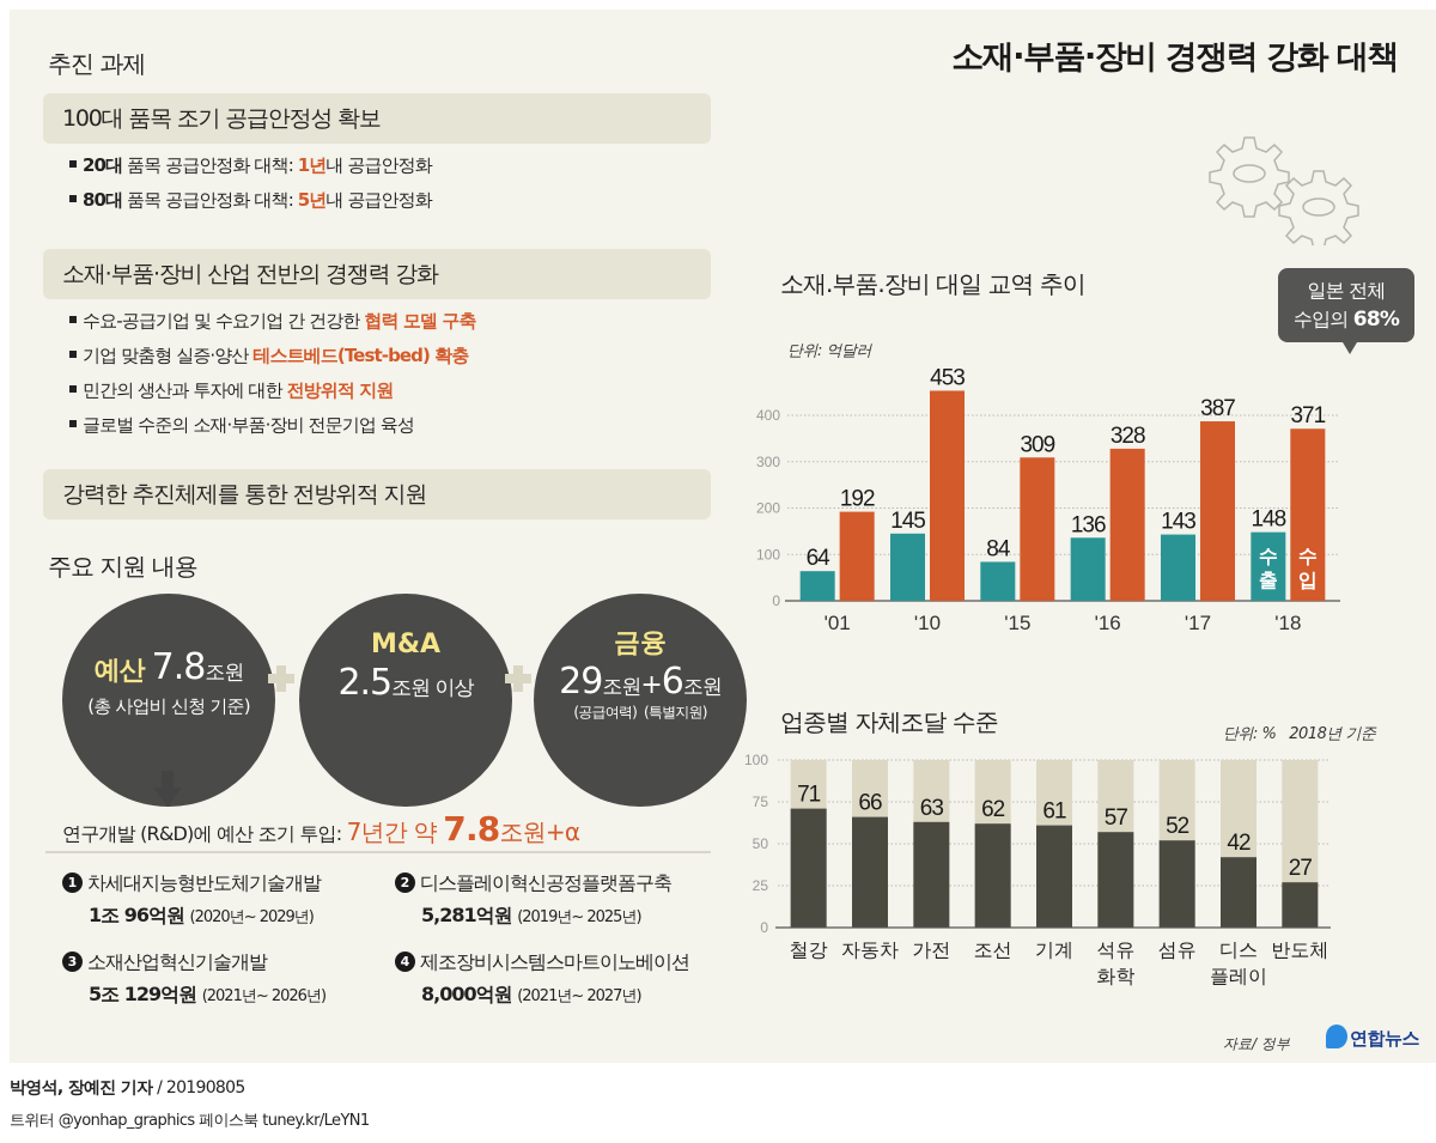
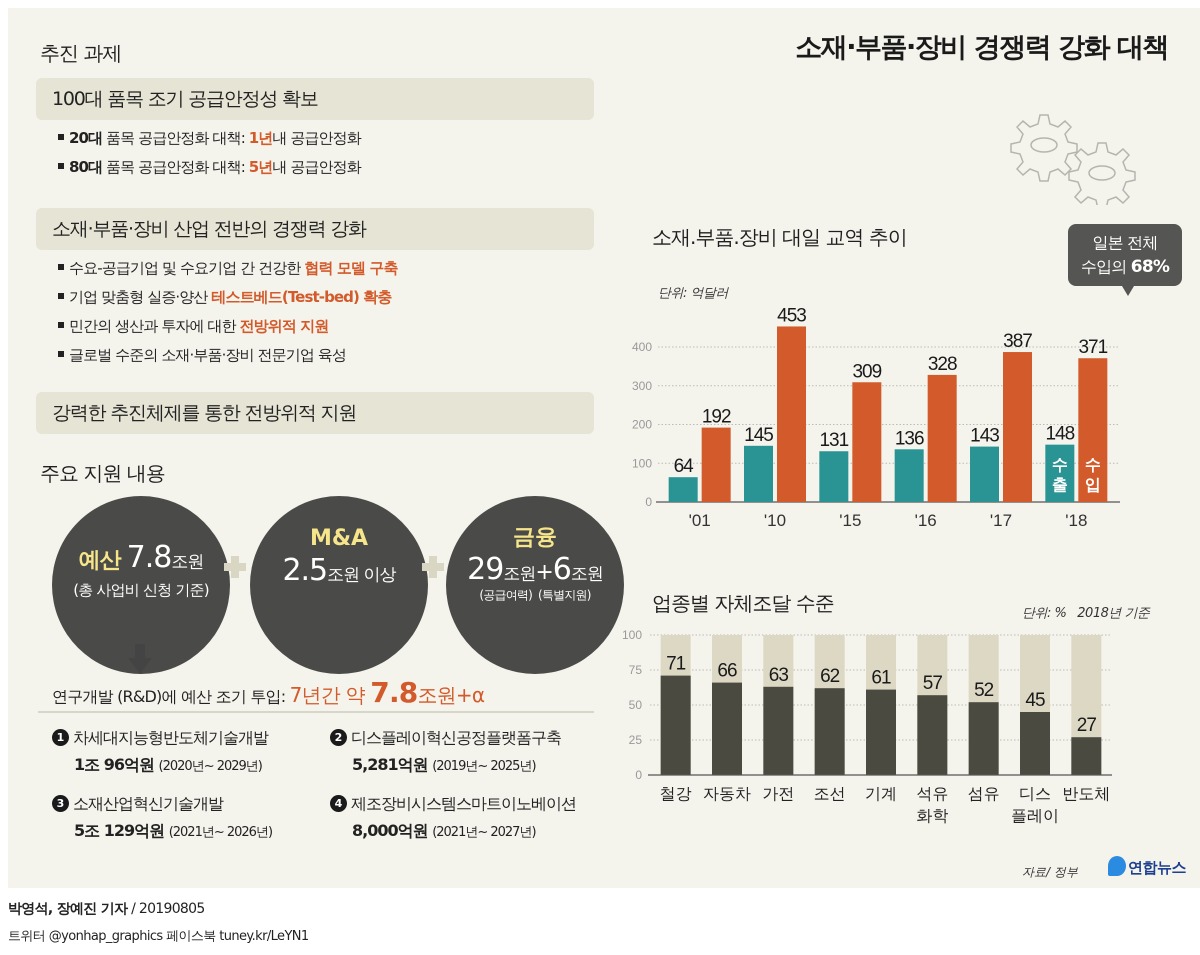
소재.부품.장비 대일 교역 추이/수출/'15: 84 -> 131
업종별 자체조달 수준/디스 플레이: 42 -> 45
